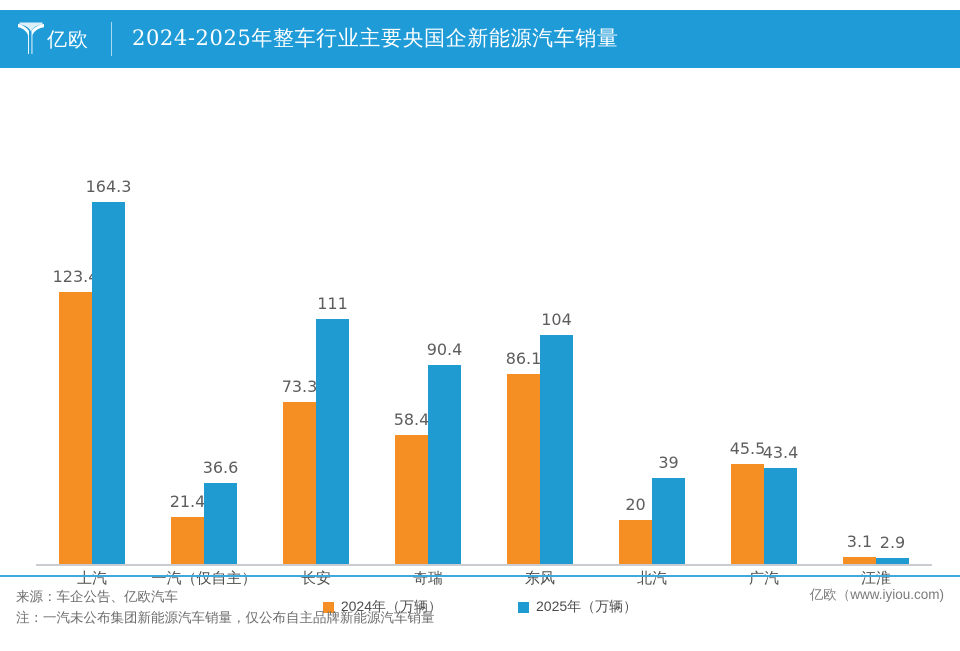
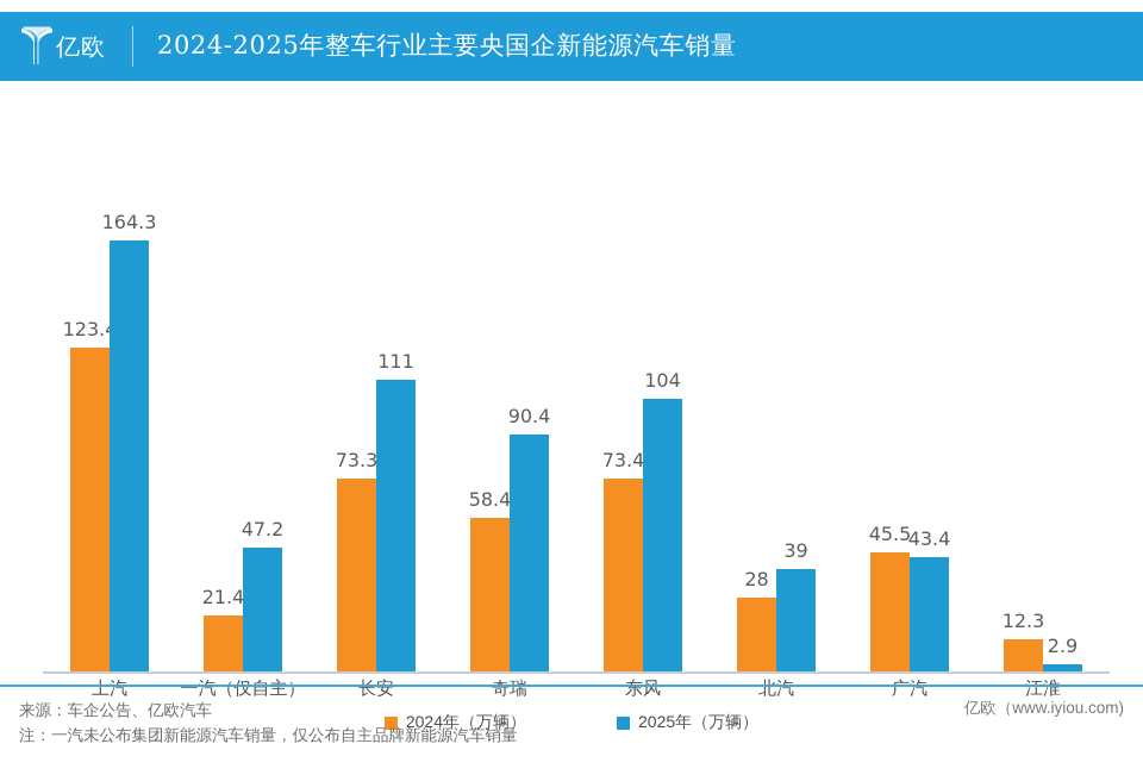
2025年（万辆）/一汽（仅自主）: 36.6 -> 47.2
2024年（万辆）/东风: 86.1 -> 73.4
2024年（万辆）/北汽: 20 -> 28
2024年（万辆）/江淮: 3.1 -> 12.3
